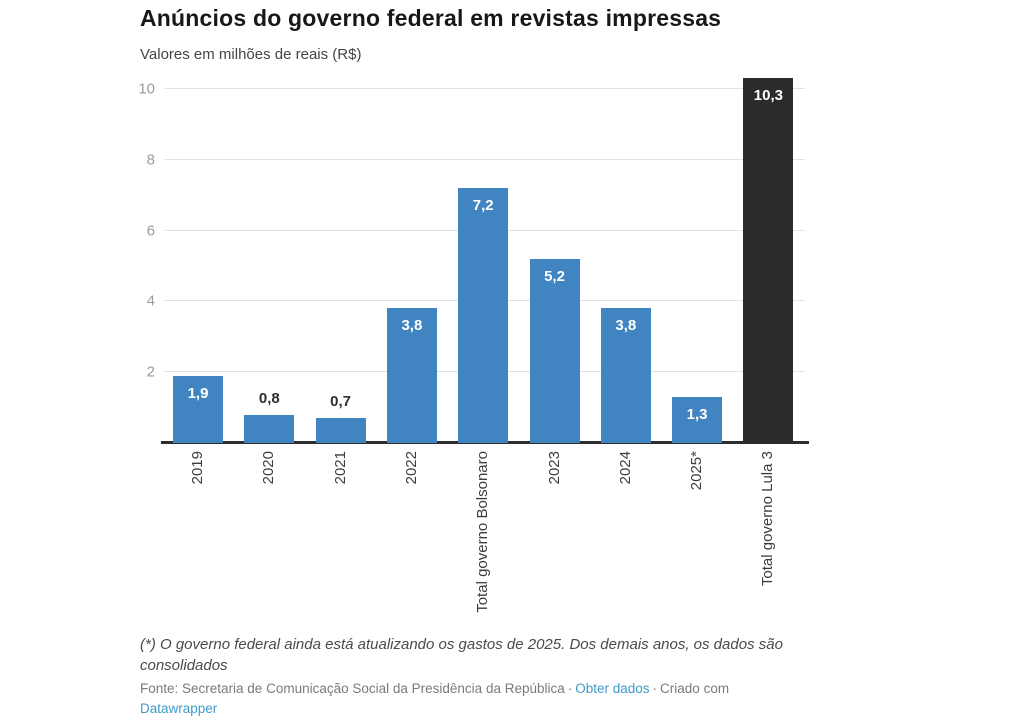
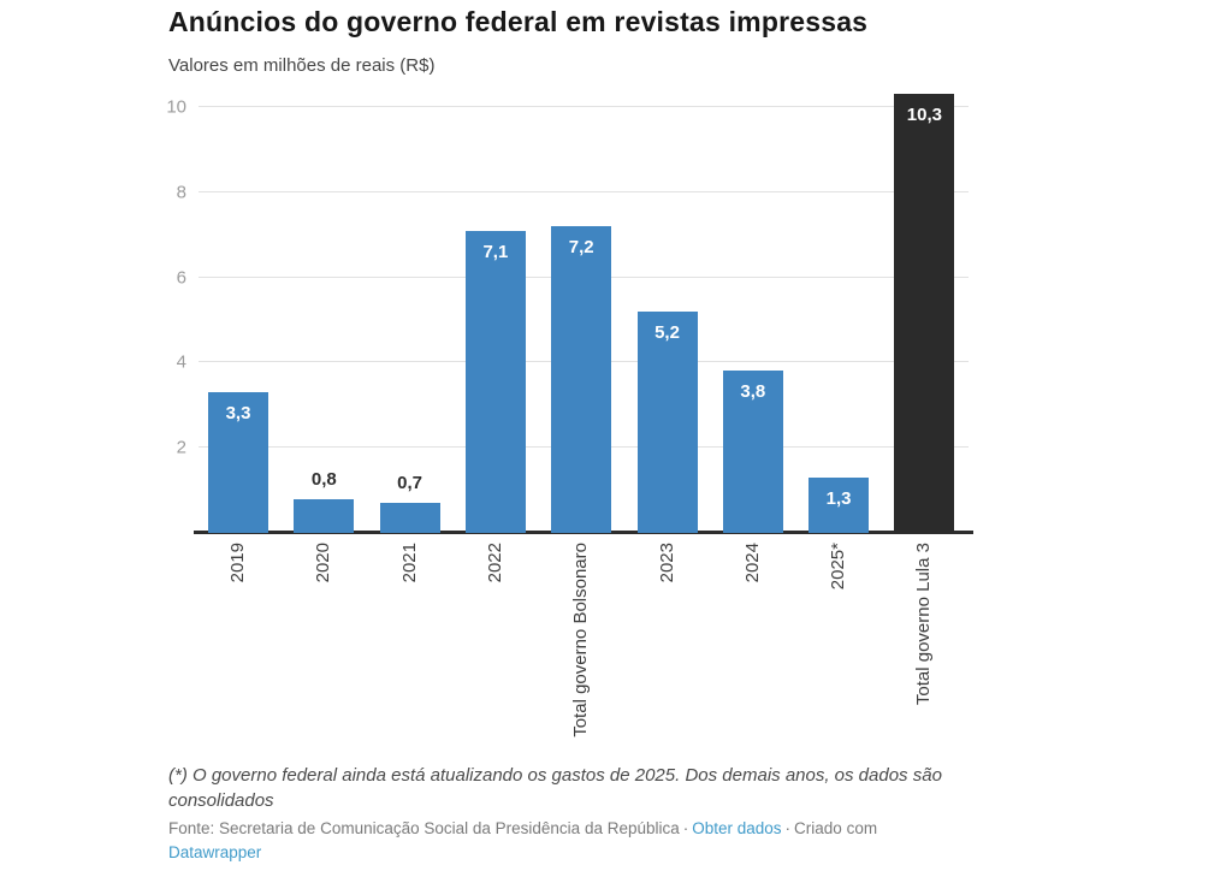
2019: 1,9 -> 3,3
2022: 3,8 -> 7,1
